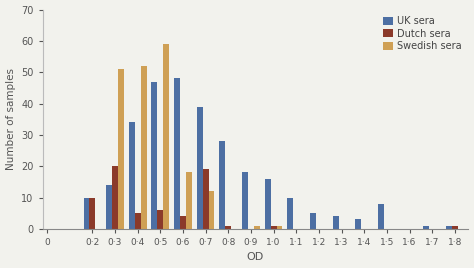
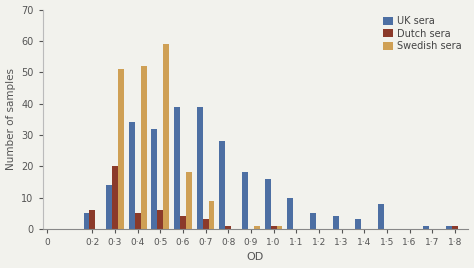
UK sera/0·2: 10 -> 5
Dutch sera/0·2: 10 -> 6
UK sera/0·5: 47 -> 32
UK sera/0·6: 48 -> 39
Dutch sera/0·7: 19 -> 3
Swedish sera/0·7: 12 -> 9
